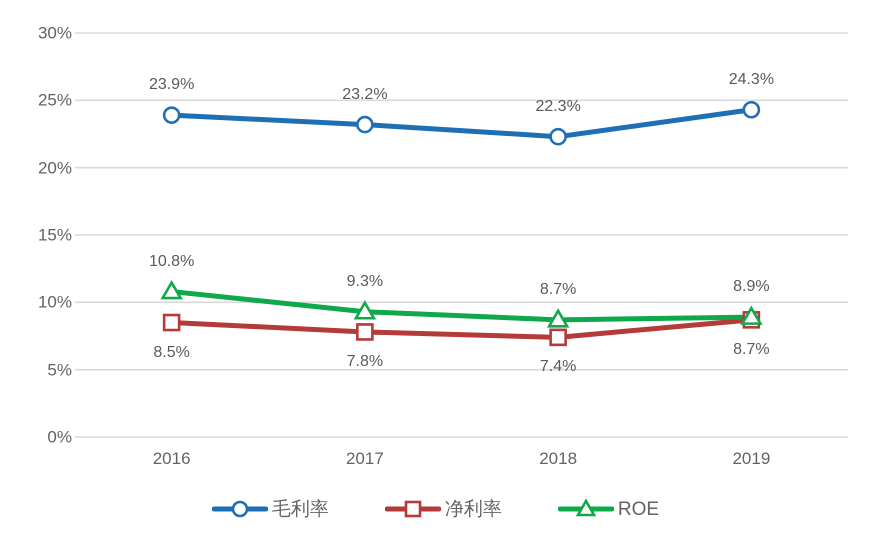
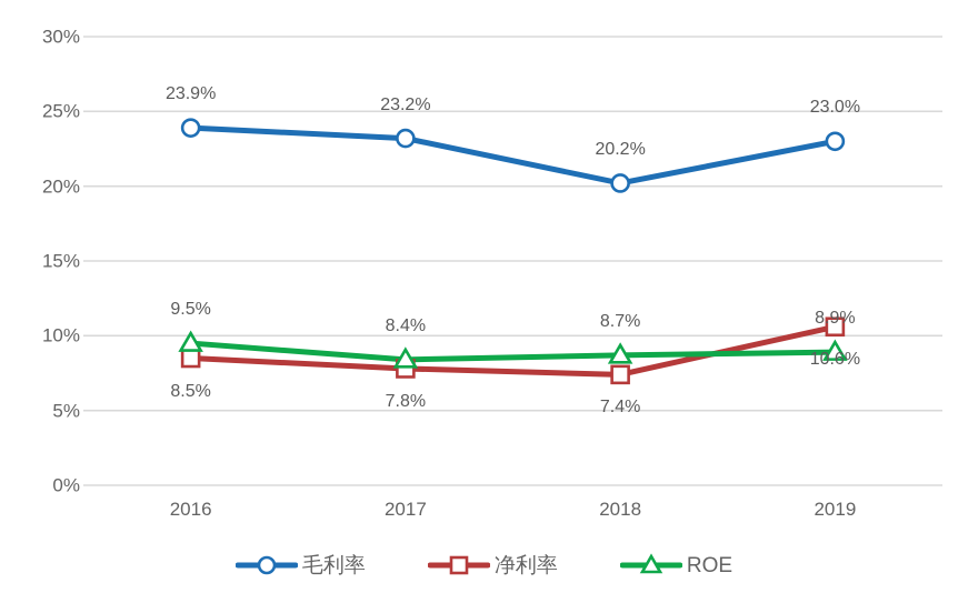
ROE/2016: 10.8% -> 9.5%
ROE/2017: 9.3% -> 8.4%
毛利率/2018: 22.3% -> 20.2%
毛利率/2019: 24.3% -> 23.0%
净利率/2019: 8.7% -> 10.6%
